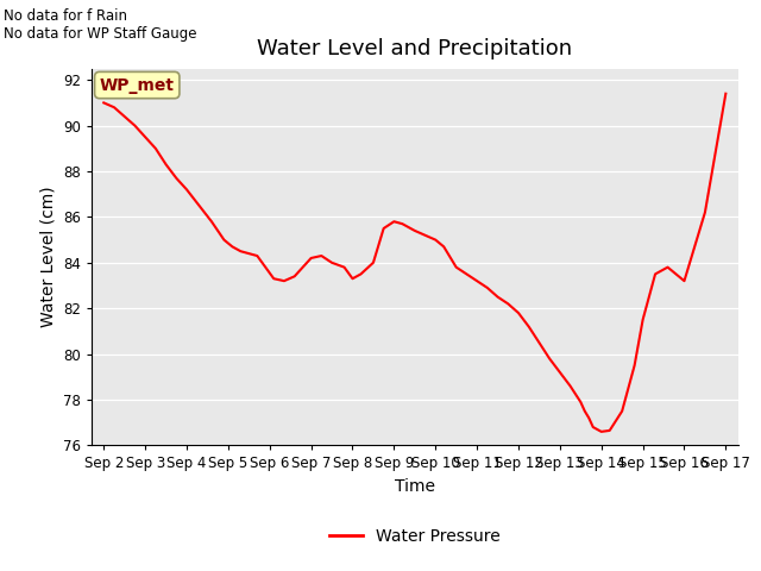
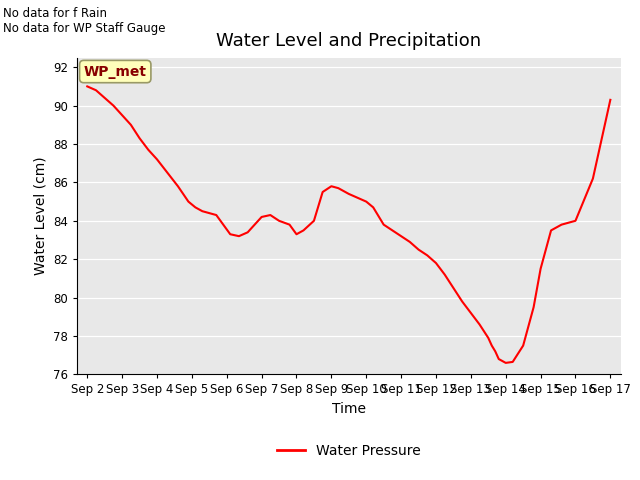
Sep 16: 83.2 -> 84.0
Sep 17: 91.4 -> 90.3
